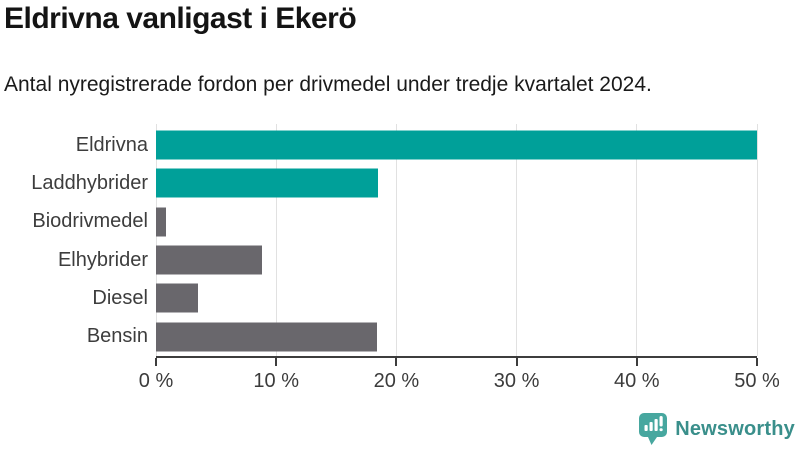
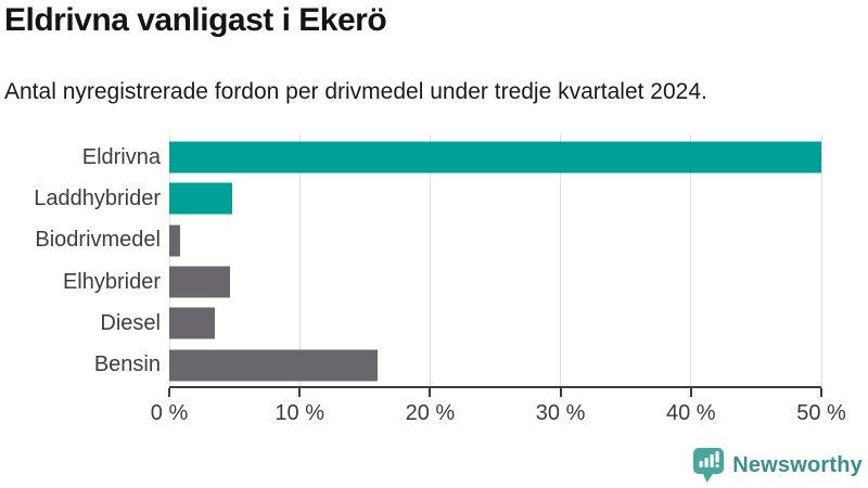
Laddhybrider: 18.5% -> 4.8%
Elhybrider: 8.8% -> 4.7%
Bensin: 18.4% -> 16.0%
